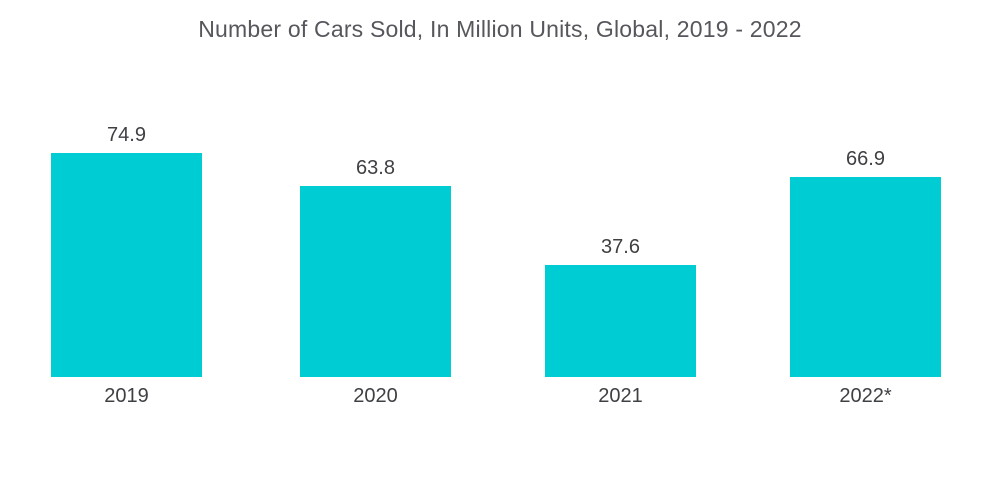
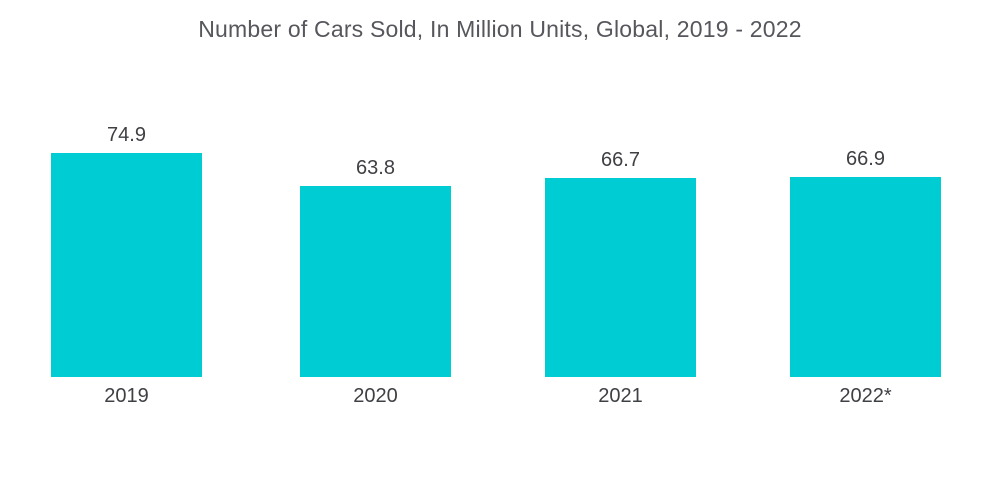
2021: 37.6 -> 66.7
